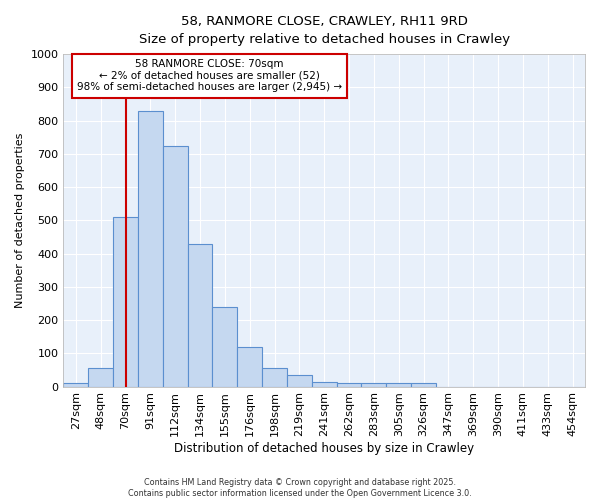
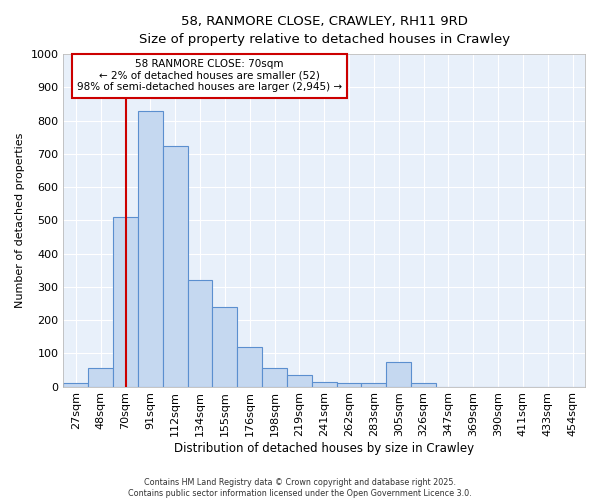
134sqm: 428 -> 320
305sqm: 10 -> 75
